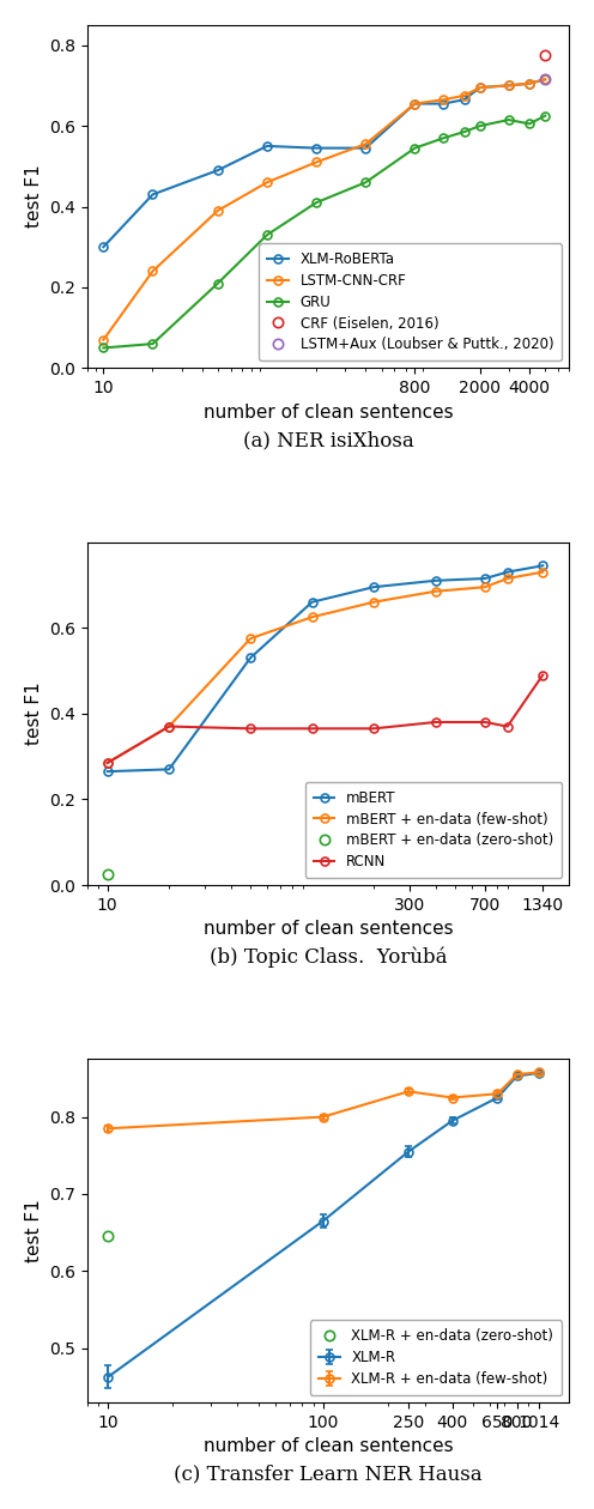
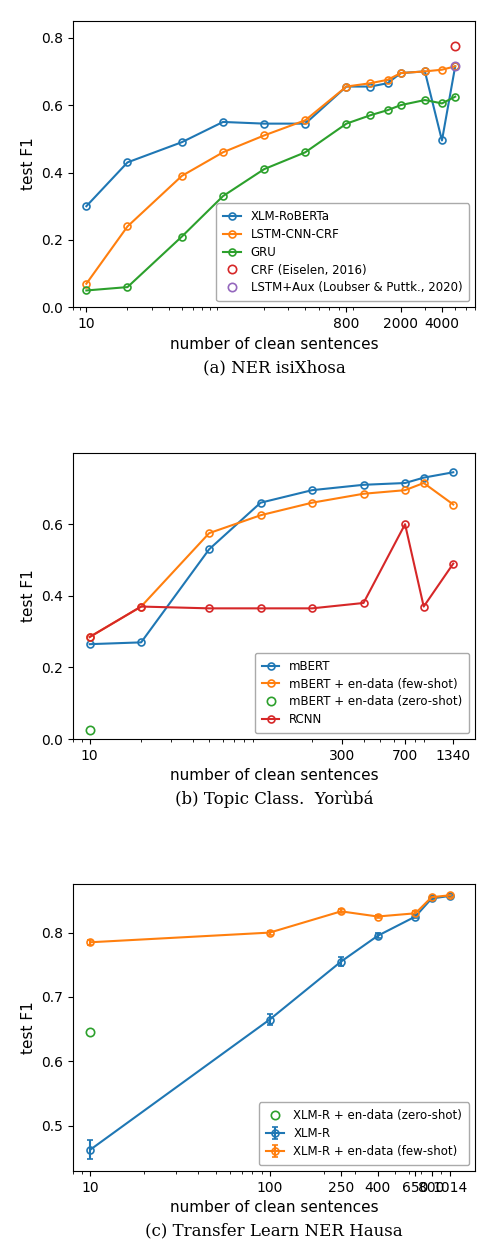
XLM-RoBERTa/4000: 0.705 -> 0.495
RCNN/700: 0.380 -> 0.600
mBERT + en-data (few-shot)/1340: 0.730 -> 0.655
